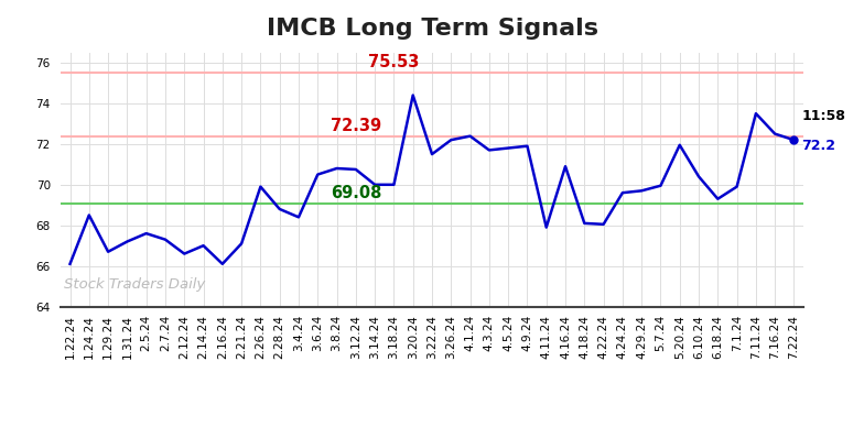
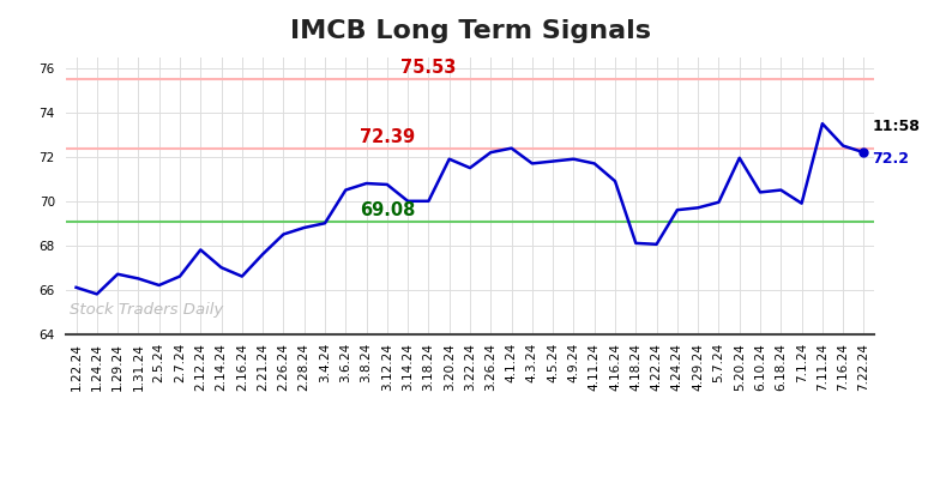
1.24.24: 68.5 -> 65.8
1.31.24: 67.2 -> 66.5
2.5.24: 67.6 -> 66.2
2.7.24: 67.3 -> 66.6
2.12.24: 66.6 -> 67.8
2.16.24: 66.1 -> 66.6
2.21.24: 67.1 -> 67.6
2.26.24: 69.9 -> 68.5
3.4.24: 68.4 -> 69.0
3.20.24: 74.4 -> 71.9
4.11.24: 67.9 -> 71.7
6.18.24: 69.3 -> 70.5
